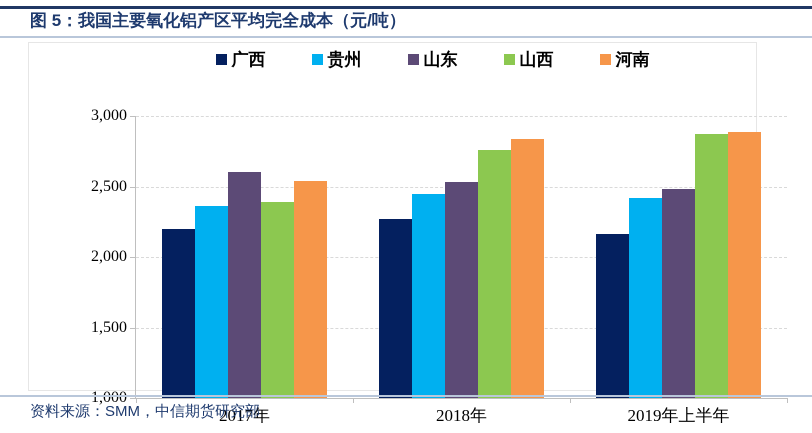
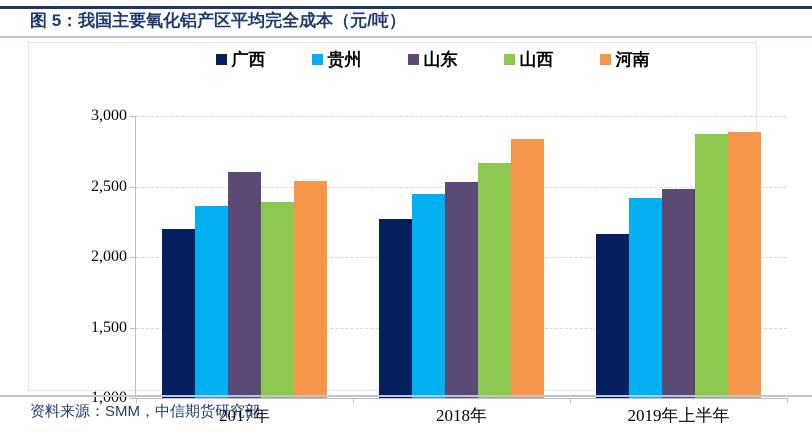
山西/2018年: 2760 -> 2670
